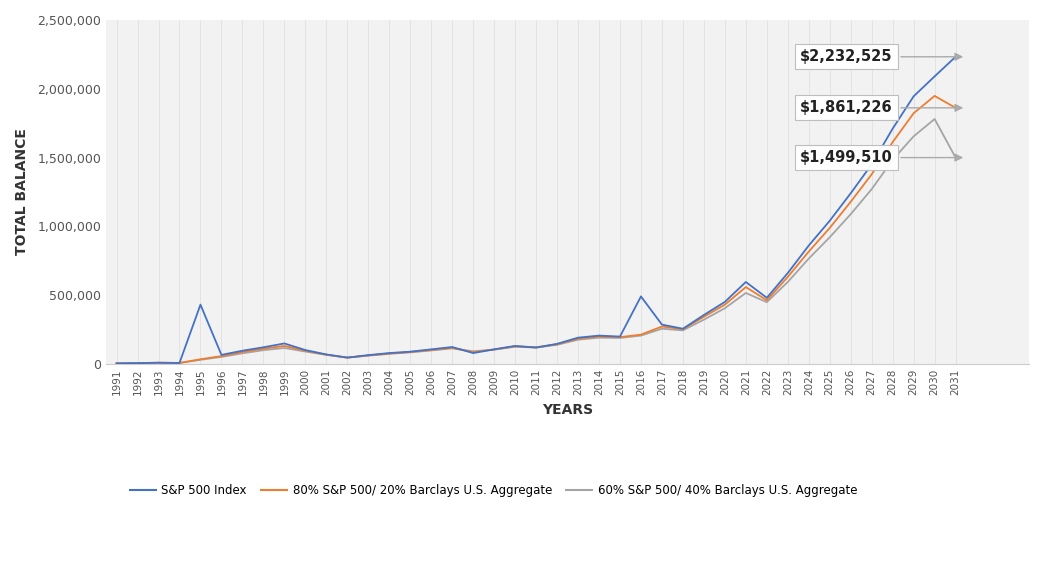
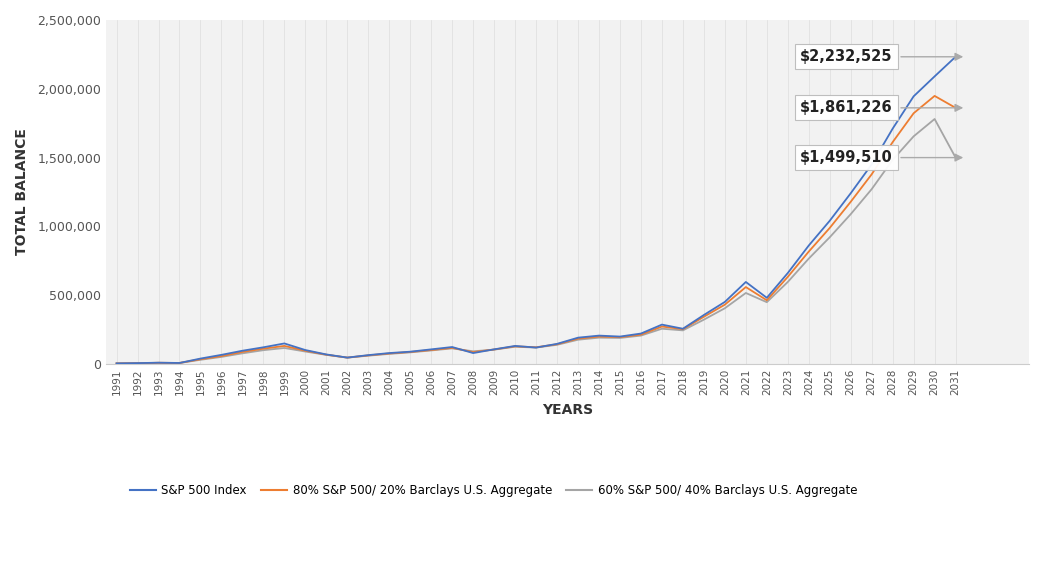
S&P 500 Index/1995: 430,000 -> 40,000
S&P 500 Index/2016: 490,000 -> 220,000
